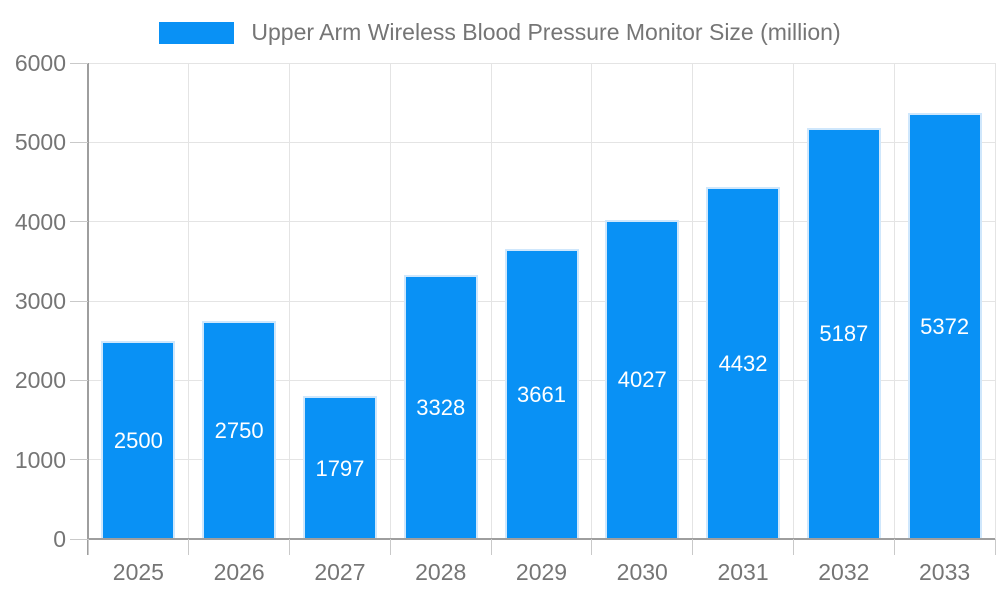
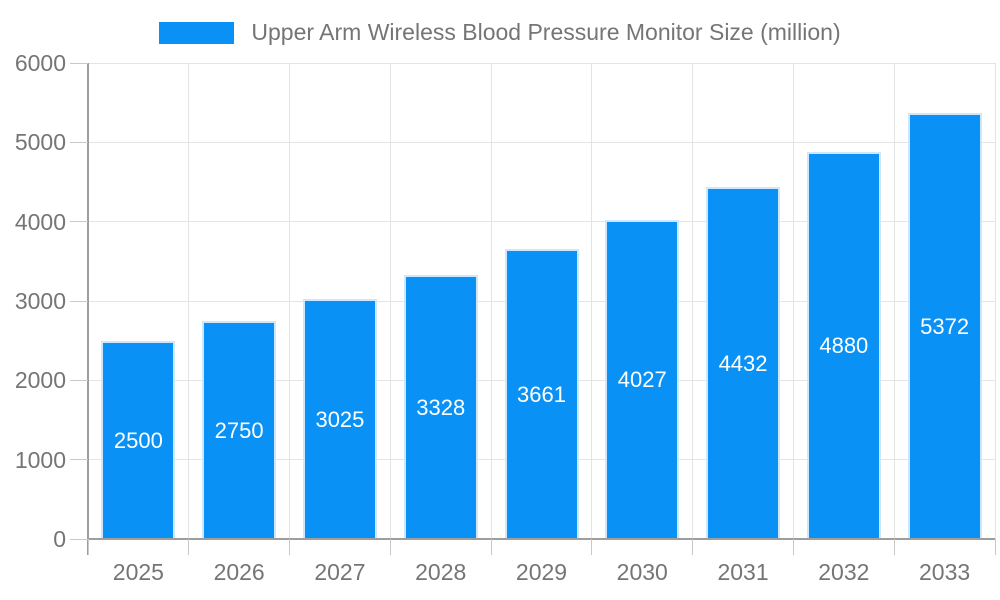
2027: 1797 -> 3025
2032: 5187 -> 4880
